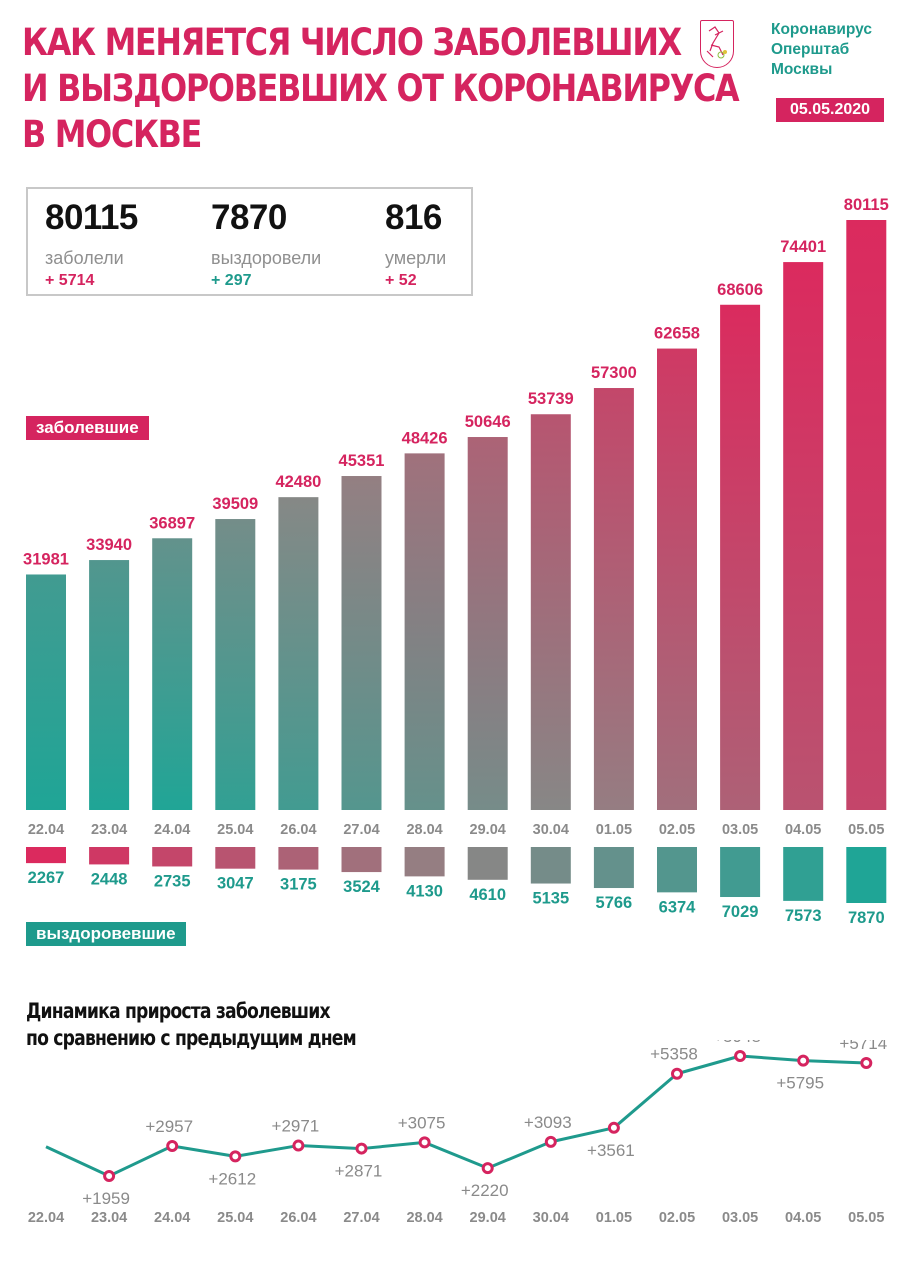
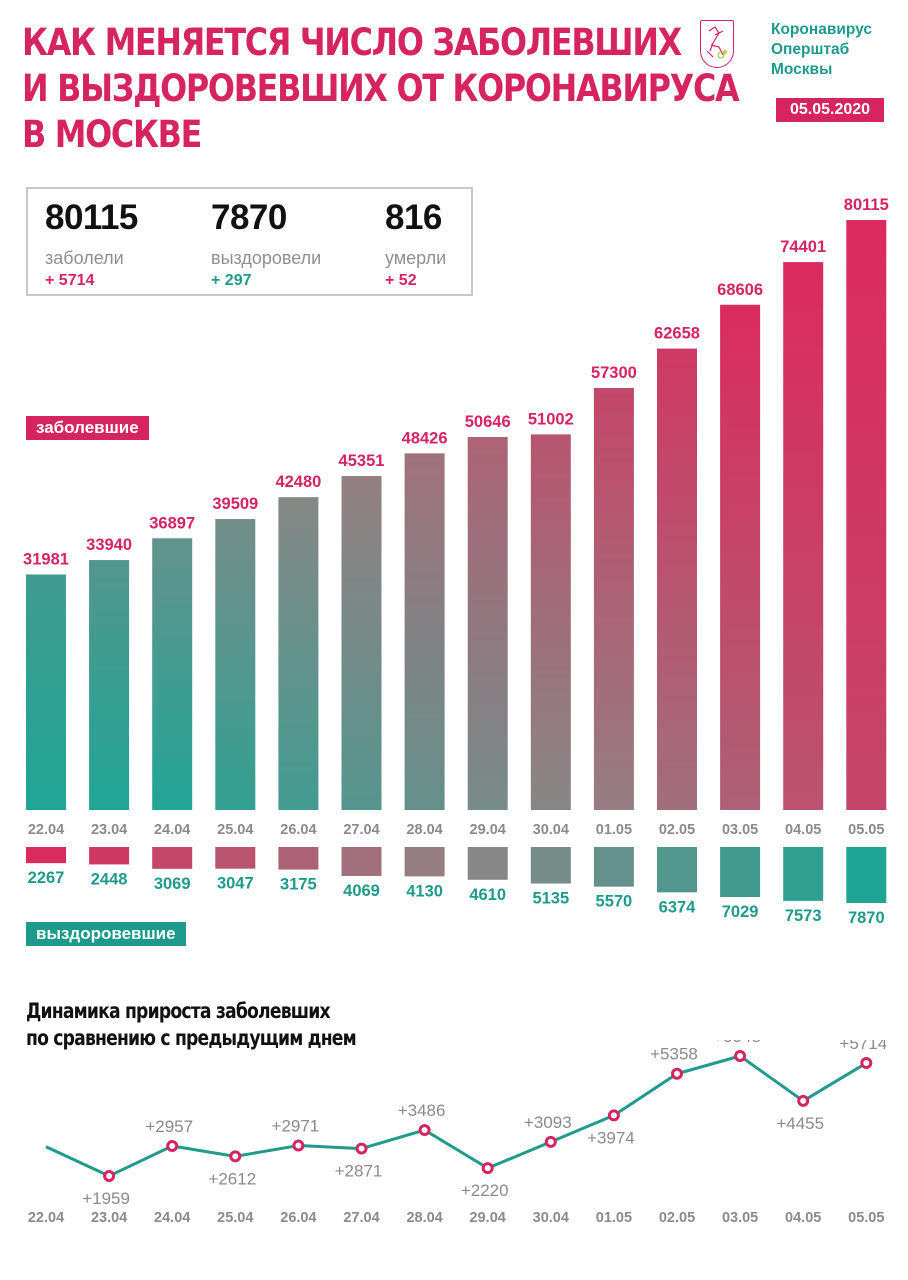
заболевшие/30.04: 53739 -> 51002
выздоровевшие/24.04: 2735 -> 3069
выздоровевшие/27.04: 3524 -> 4069
выздоровевшие/01.05: 5766 -> 5570
Динамика прироста заболевших по сравнению с предыдущим днем/28.04: +3075 -> +3486
Динамика прироста заболевших по сравнению с предыдущим днем/01.05: +3561 -> +3974
Динамика прироста заболевших по сравнению с предыдущим днем/04.05: +5795 -> +4455
